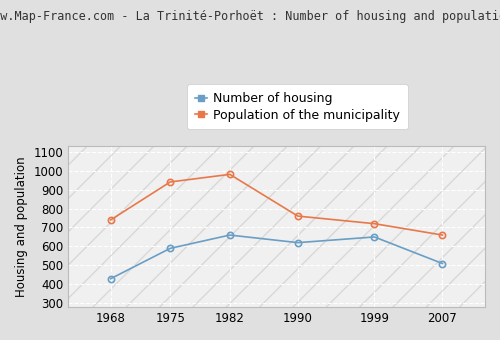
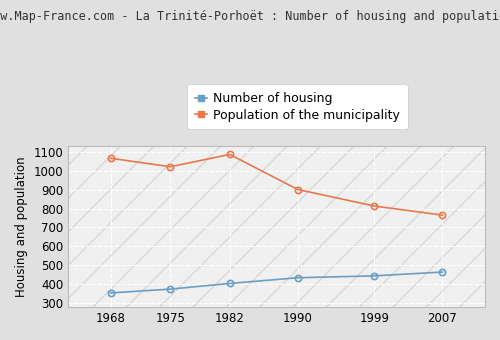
Number of housing/1968: 430 -> 360
Population of the municipality/1968: 740 -> 1060
Number of housing/1975: 590 -> 380
Population of the municipality/1975: 940 -> 1020
Number of housing/1982: 660 -> 400
Population of the municipality/1982: 980 -> 1080
Number of housing/1990: 620 -> 440
Population of the municipality/1990: 760 -> 900
Number of housing/1999: 650 -> 440
Population of the municipality/1999: 720 -> 810
Number of housing/2007: 510 -> 460
Population of the municipality/2007: 660 -> 760
